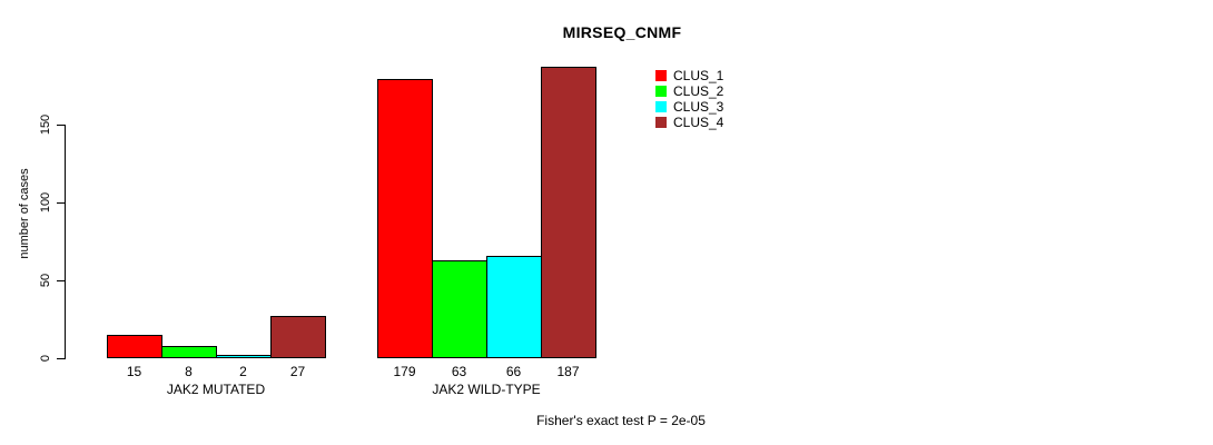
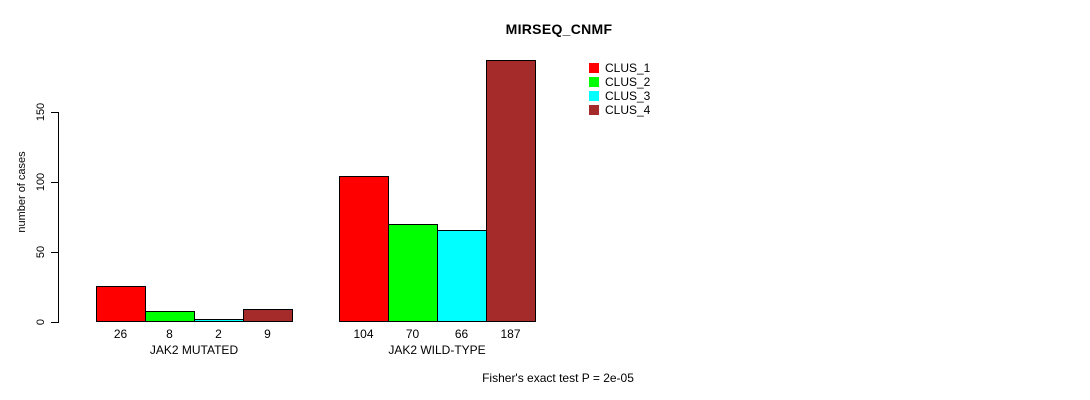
CLUS_1/JAK2 MUTATED: 15 -> 26
CLUS_4/JAK2 MUTATED: 27 -> 9
CLUS_1/JAK2 WILD-TYPE: 179 -> 104
CLUS_2/JAK2 WILD-TYPE: 63 -> 70
